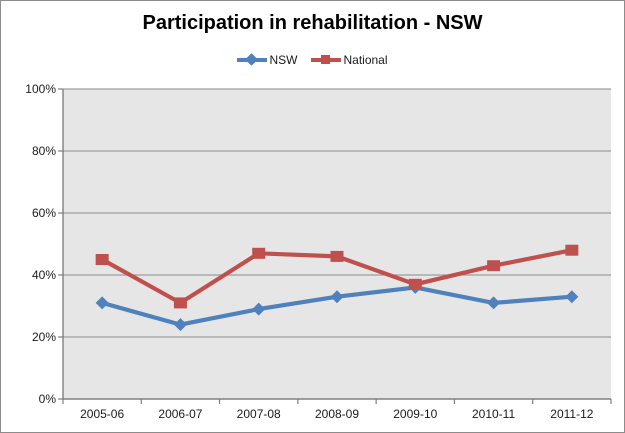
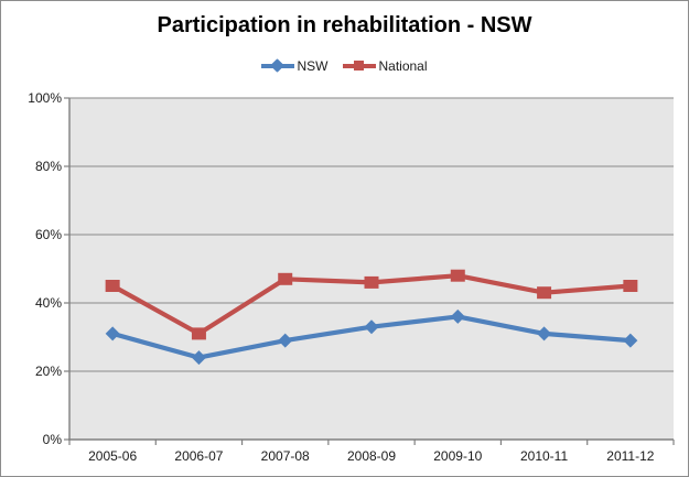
National/2009-10: 37% -> 48%
NSW/2011-12: 33% -> 29%
National/2011-12: 48% -> 45%
